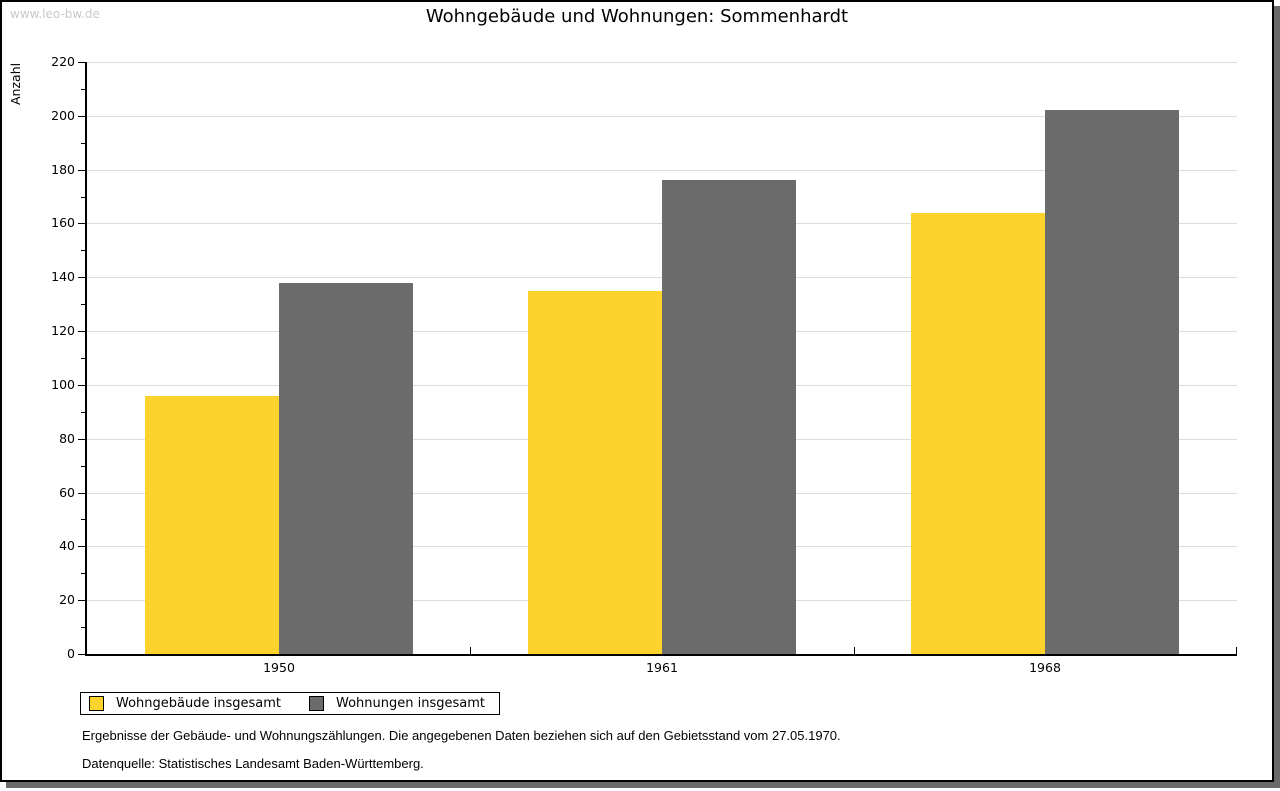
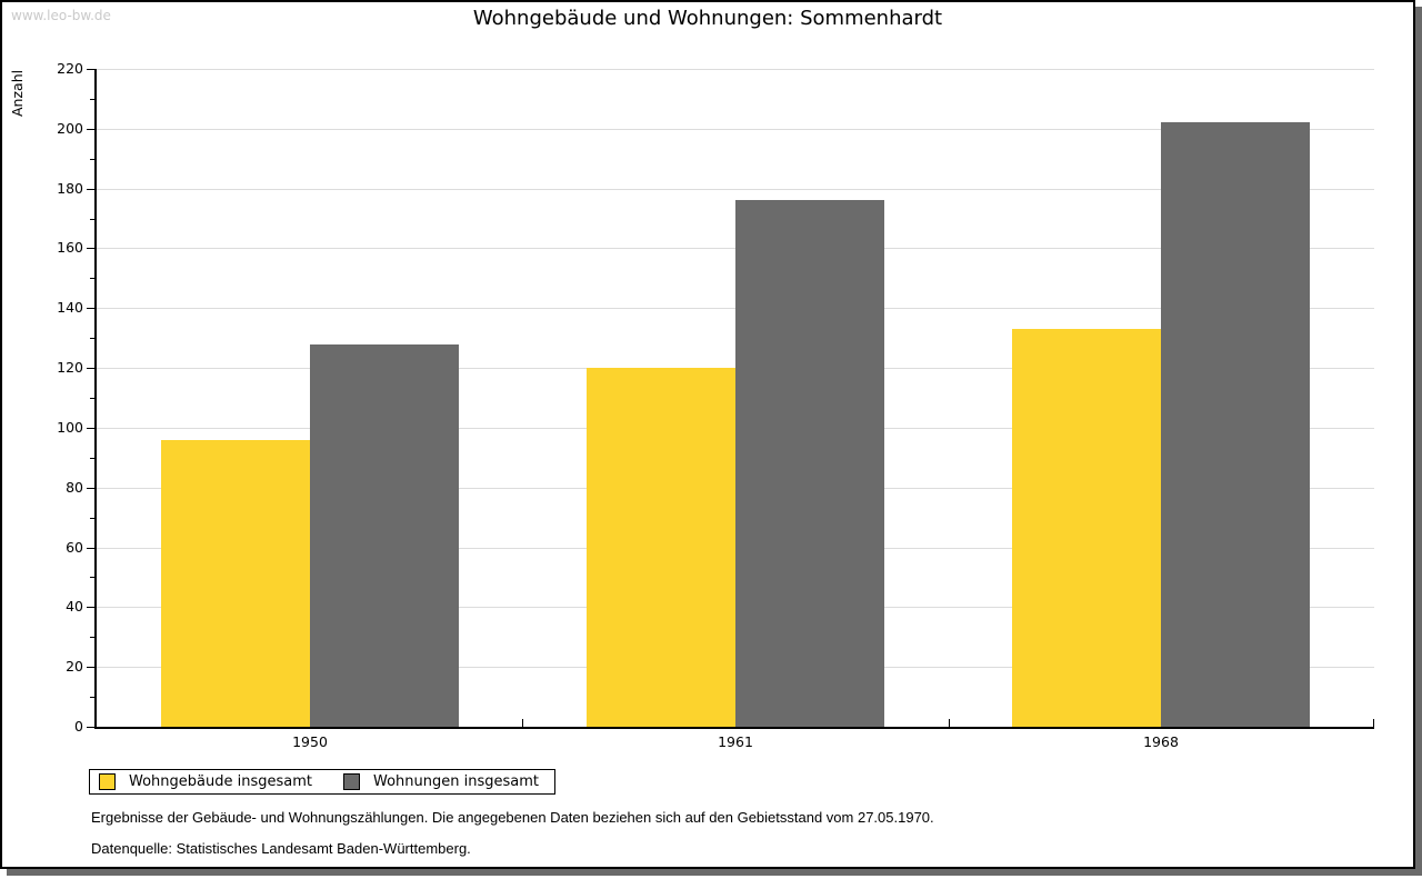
Wohnungen insgesamt/1950: 138 -> 128
Wohngebäude insgesamt/1961: 135 -> 120
Wohngebäude insgesamt/1968: 164 -> 133
